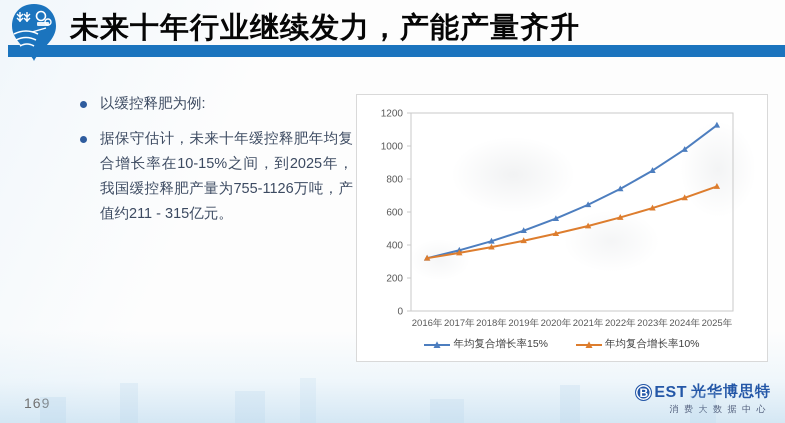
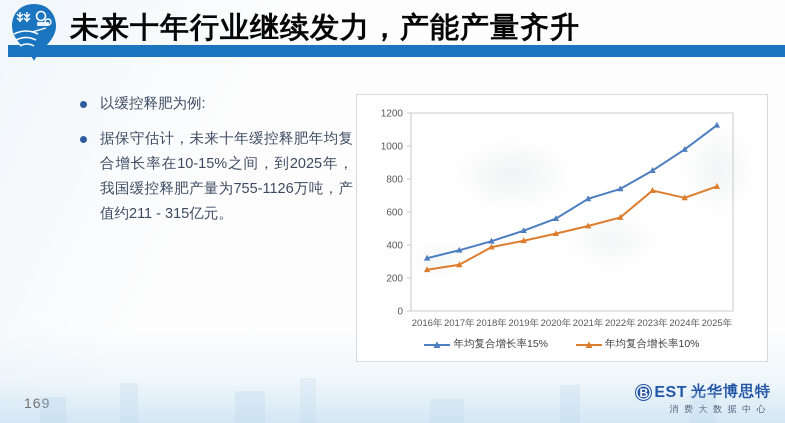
年均复合增长率10%/2016年: 320 -> 250
年均复合增长率10%/2017年: 350 -> 280
年均复合增长率15%/2021年: 640 -> 680
年均复合增长率10%/2023年: 620 -> 730
